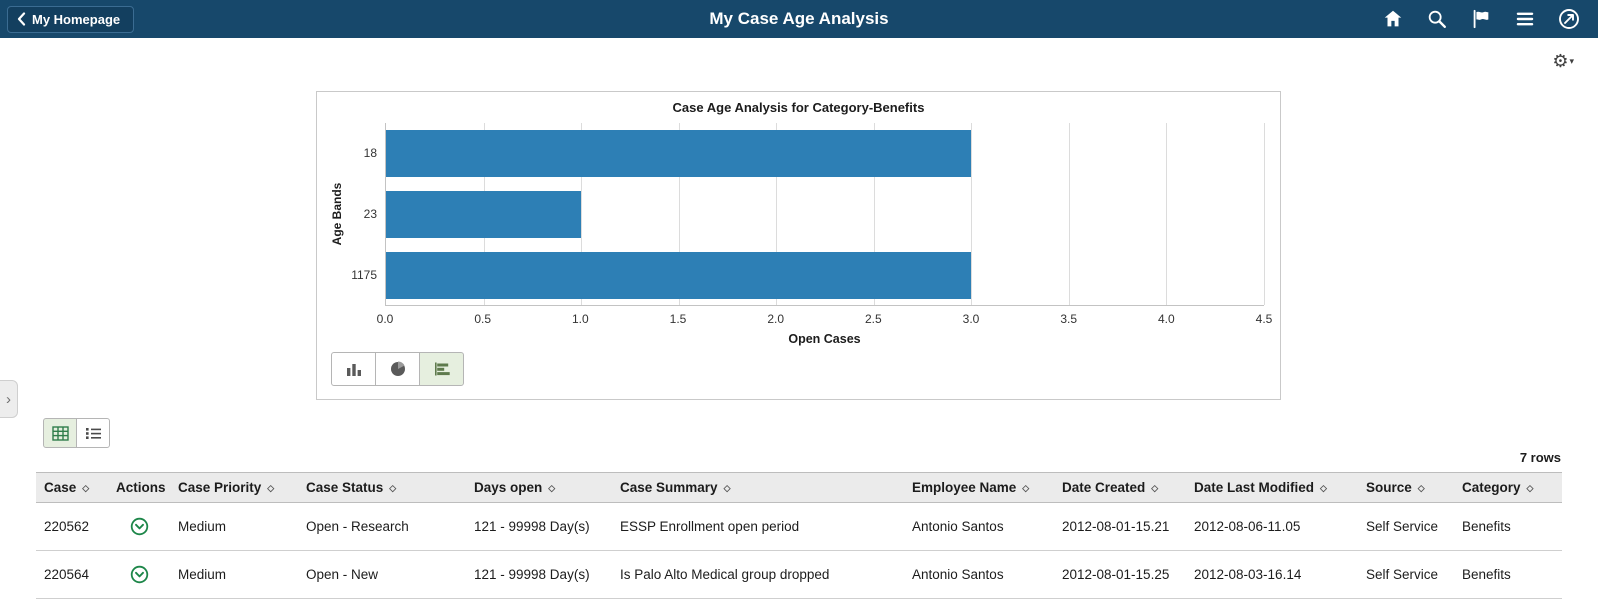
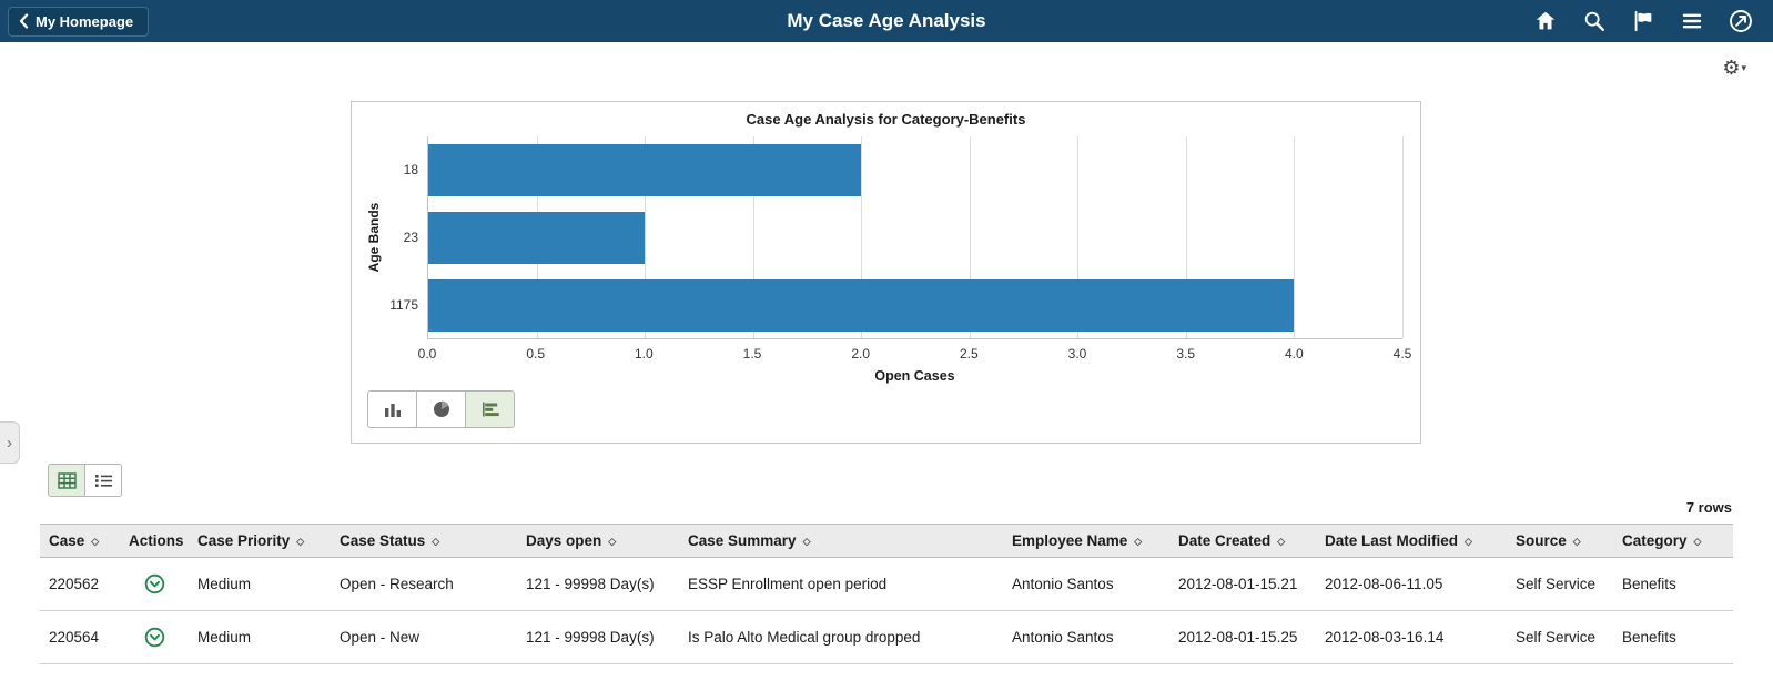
18: 3 -> 2
1175: 3 -> 4
